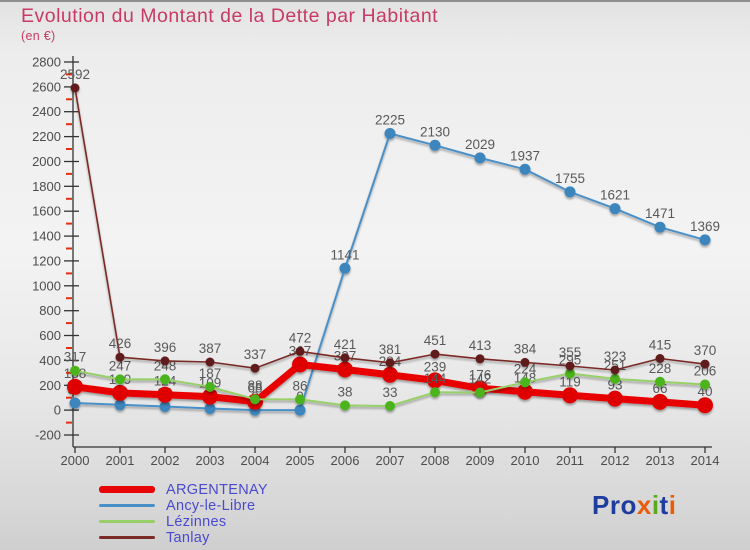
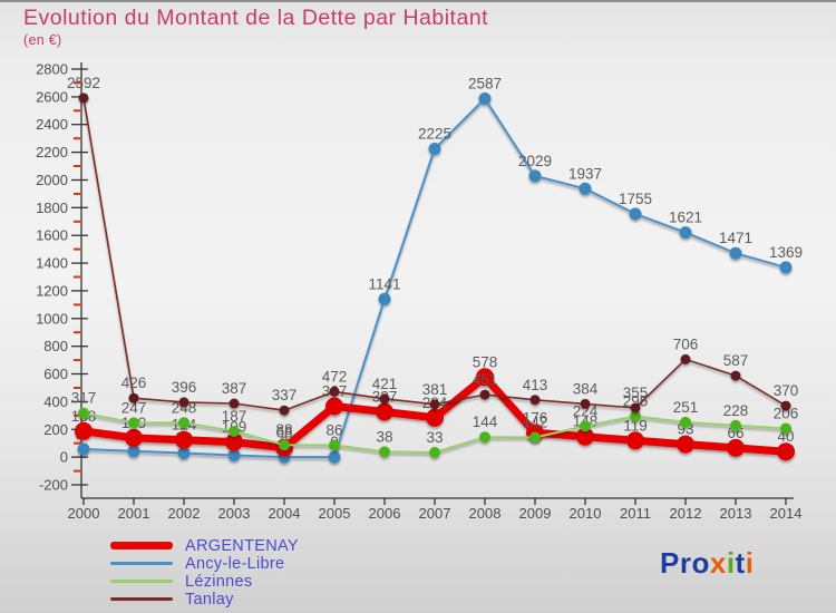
ARGENTENAY/2008: 239 -> 578
Ancy-le-Libre/2008: 2130 -> 2587
Tanlay/2012: 323 -> 706
Tanlay/2013: 415 -> 587
